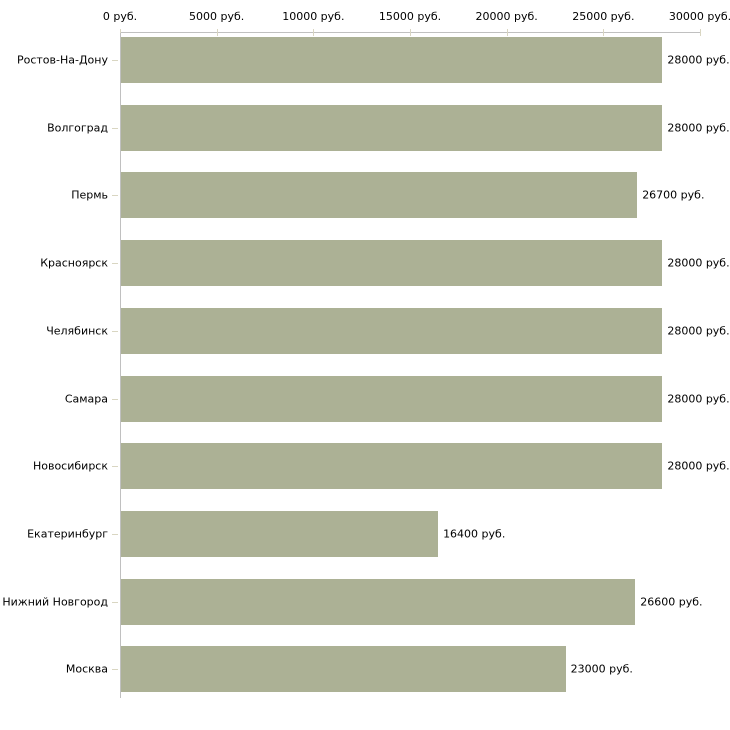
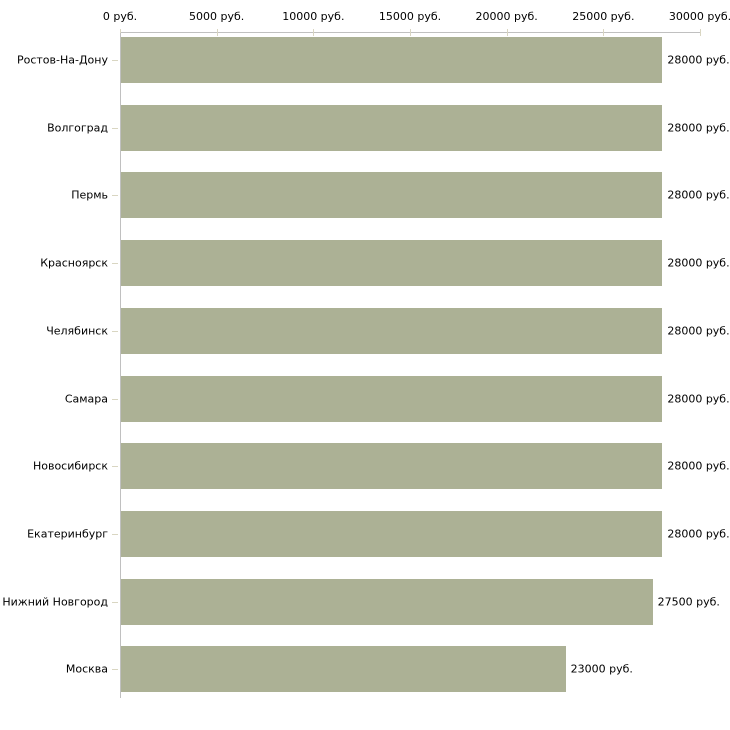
Пермь: 26700 -> 28000
Екатеринбург: 16400 -> 28000
Нижний Новгород: 26600 -> 27500
